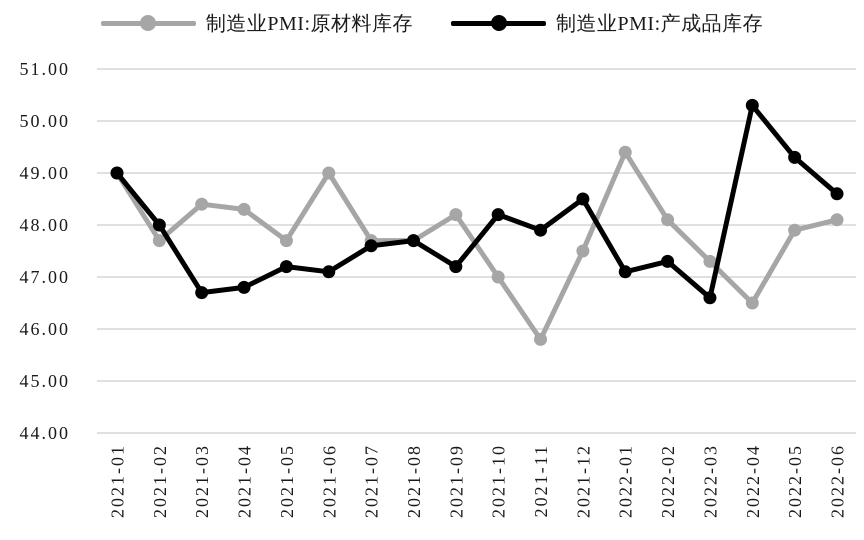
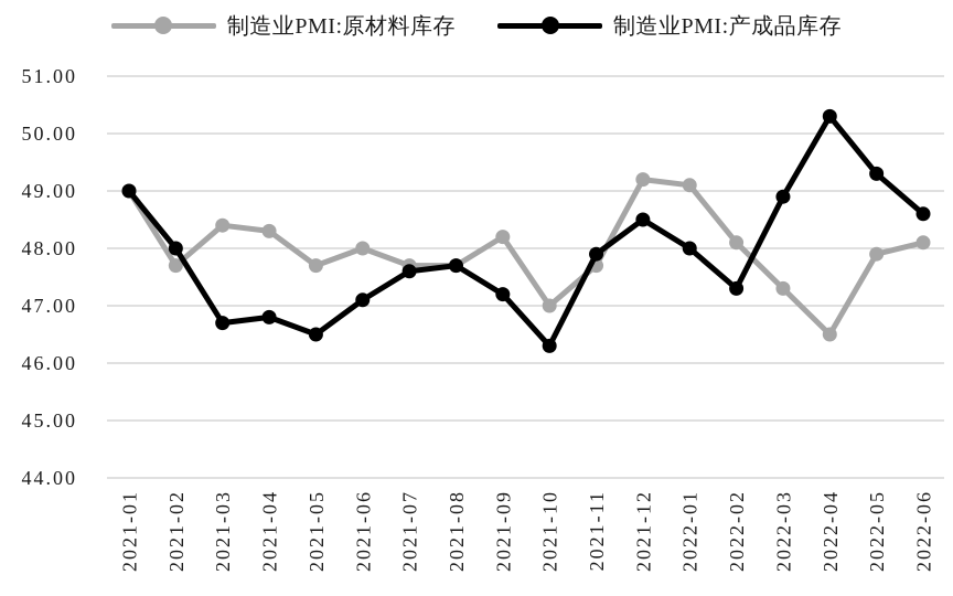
制造业PMI:产成品库存/2021-05: 47.2 -> 46.5
制造业PMI:原材料库存/2021-06: 49.0 -> 48.0
制造业PMI:产成品库存/2021-10: 48.2 -> 46.3
制造业PMI:原材料库存/2021-11: 45.8 -> 47.7
制造业PMI:原材料库存/2021-12: 47.5 -> 49.2
制造业PMI:原材料库存/2022-01: 49.4 -> 49.1
制造业PMI:产成品库存/2022-01: 47.1 -> 48.0
制造业PMI:产成品库存/2022-03: 46.6 -> 48.9
